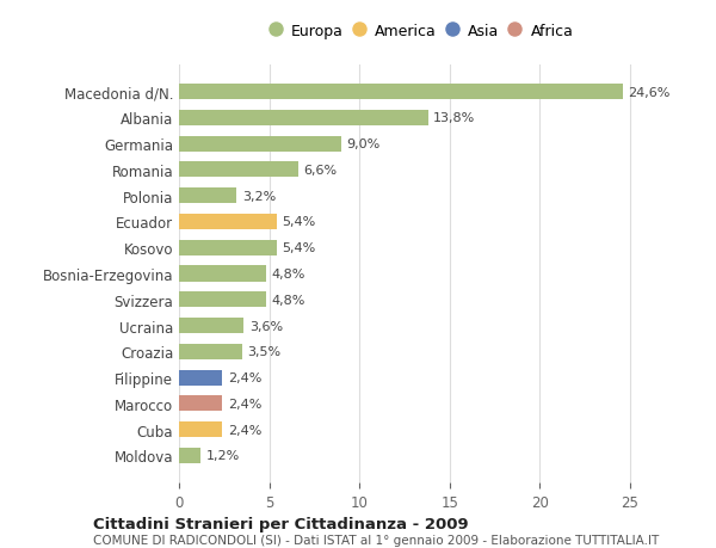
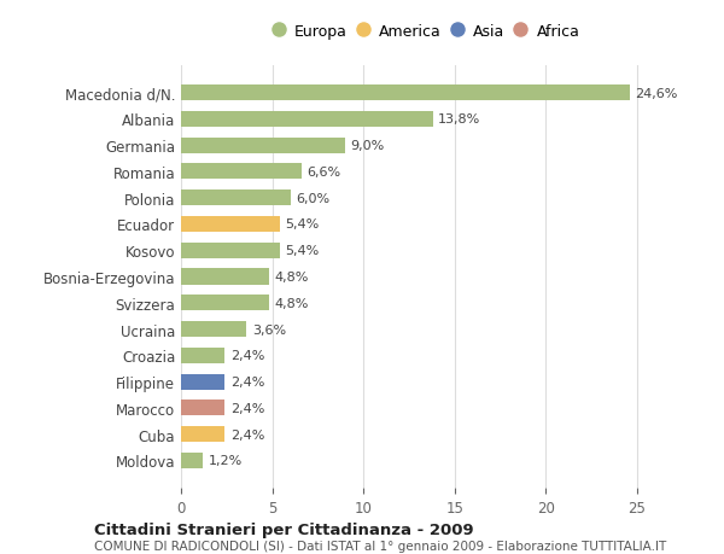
Polonia: 3,2% -> 6,0%
Croazia: 3,5% -> 2,4%
